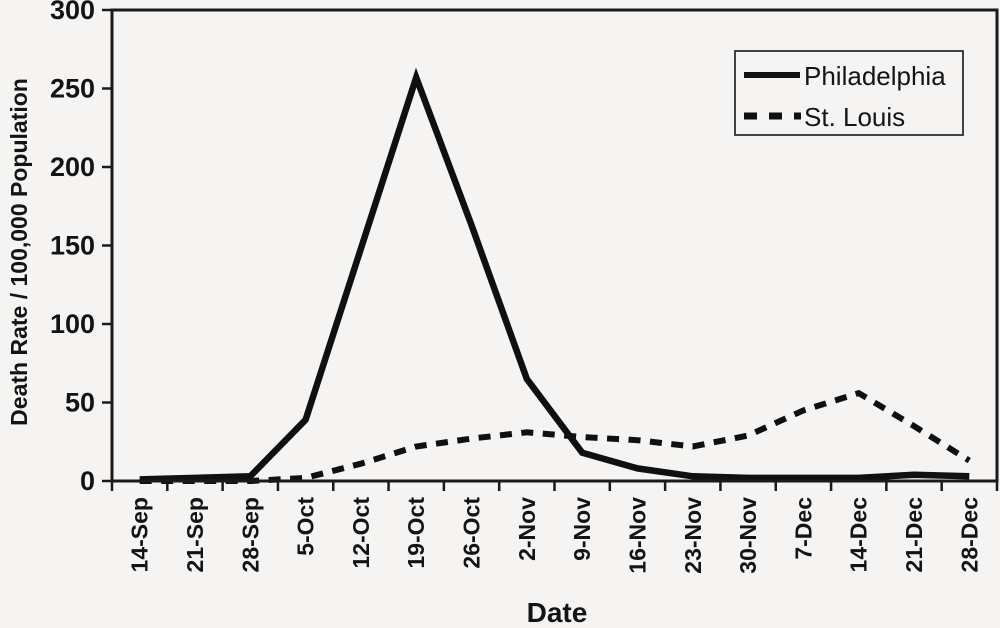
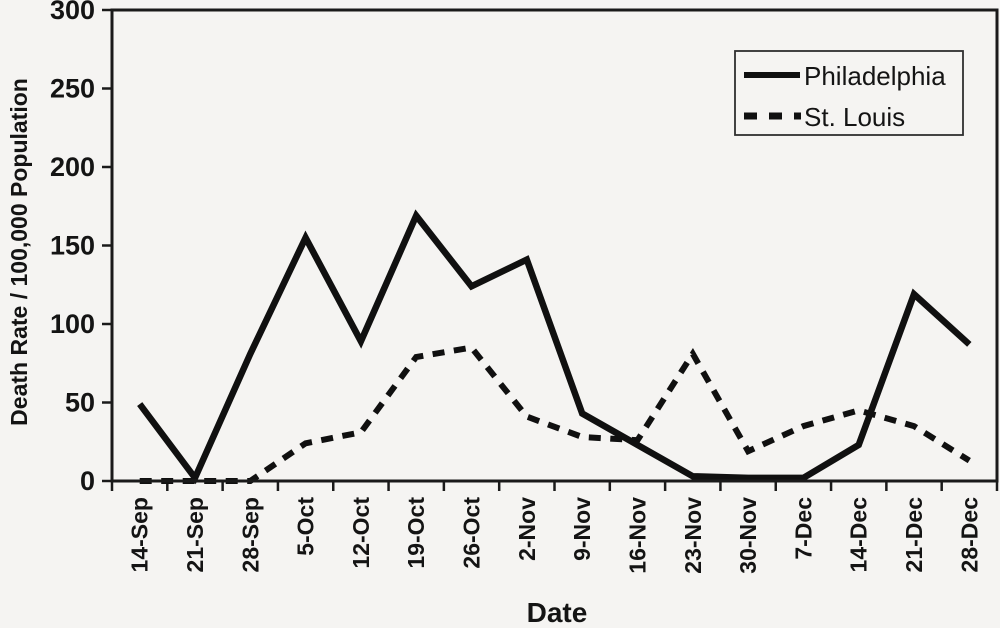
Philadelphia/14-Sep: 1 -> 49
Philadelphia/28-Sep: 3 -> 81
Philadelphia/5-Oct: 39 -> 155
St. Louis/5-Oct: 2 -> 24
Philadelphia/12-Oct: 148 -> 89
St. Louis/12-Oct: 11 -> 31
Philadelphia/19-Oct: 257 -> 169
St. Louis/19-Oct: 22 -> 79
Philadelphia/26-Oct: 163 -> 124
St. Louis/26-Oct: 27 -> 85
Philadelphia/2-Nov: 65 -> 141
St. Louis/2-Nov: 31 -> 41
Philadelphia/9-Nov: 18 -> 43
Philadelphia/16-Nov: 8 -> 23
St. Louis/23-Nov: 22 -> 81
St. Louis/30-Nov: 29 -> 19
St. Louis/7-Dec: 45 -> 35
Philadelphia/14-Dec: 2 -> 23
St. Louis/14-Dec: 56 -> 45
Philadelphia/21-Dec: 4 -> 119
Philadelphia/28-Dec: 3 -> 87
